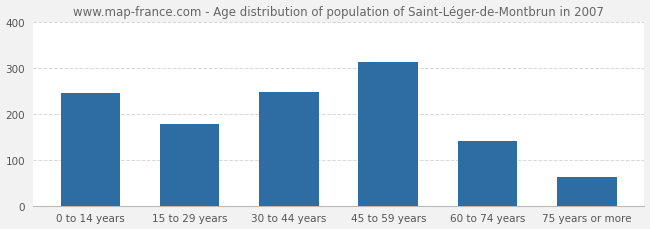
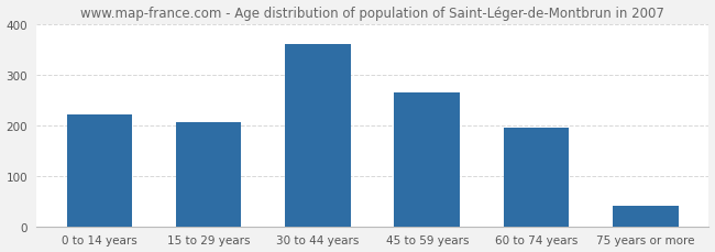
0 to 14 years: 245 -> 220
15 to 29 years: 178 -> 205
30 to 44 years: 248 -> 360
45 to 59 years: 313 -> 265
60 to 74 years: 140 -> 195
75 years or more: 63 -> 40
